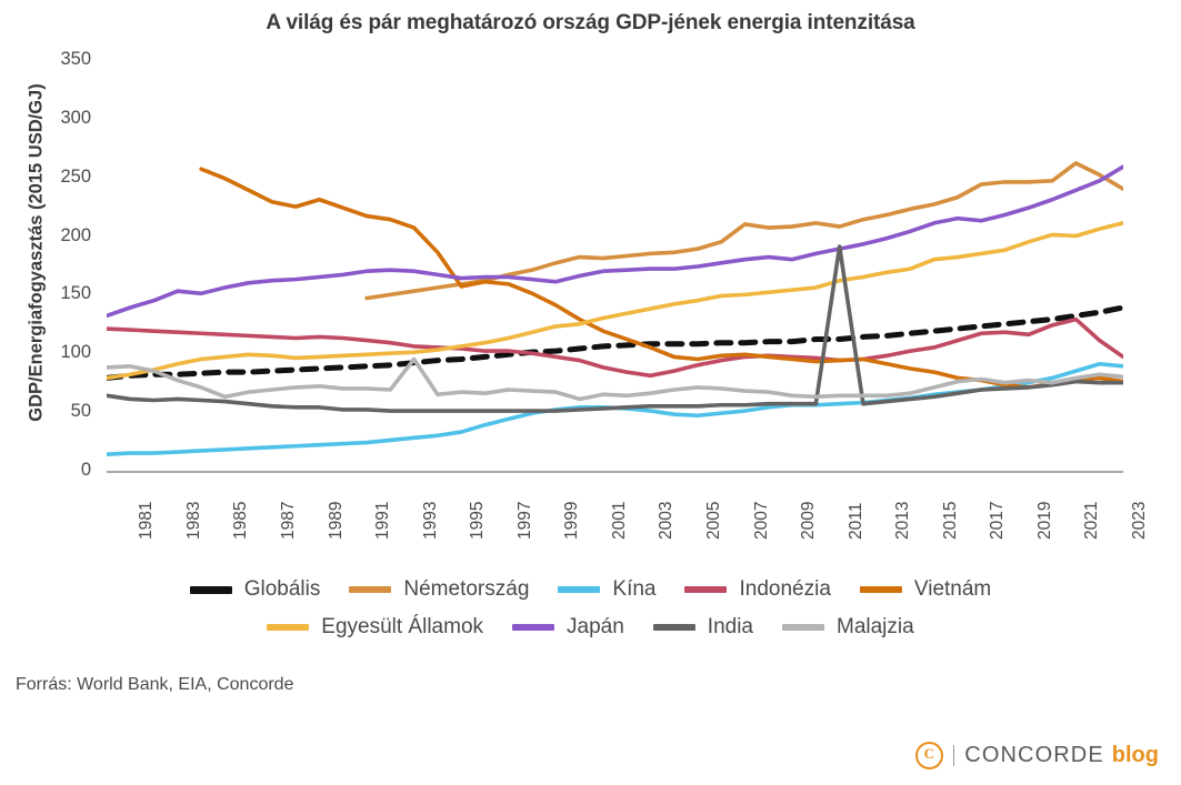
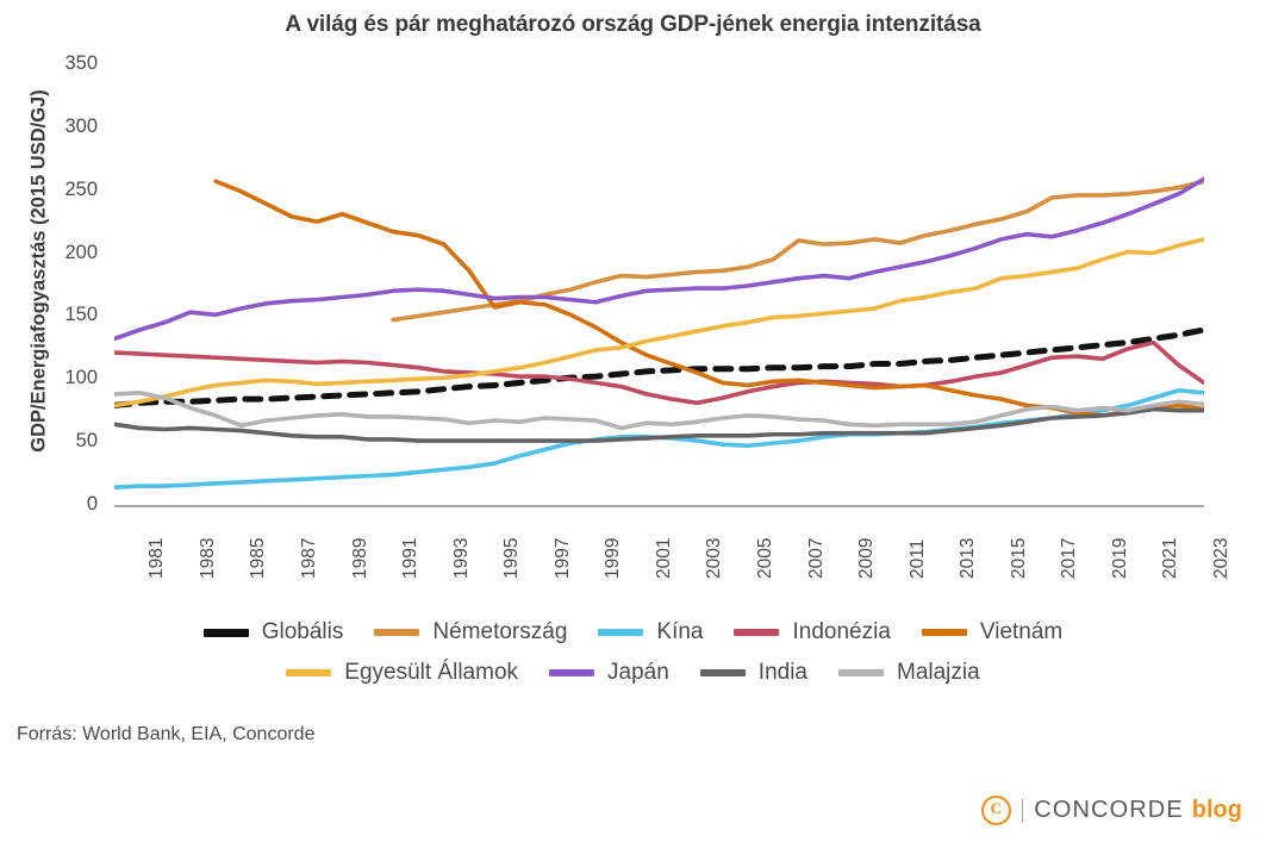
Malajzia/1993: 96 -> 69
India/2011: 192 -> 58
Németország/2021: 263 -> 250
Németország/2023: 241 -> 258
